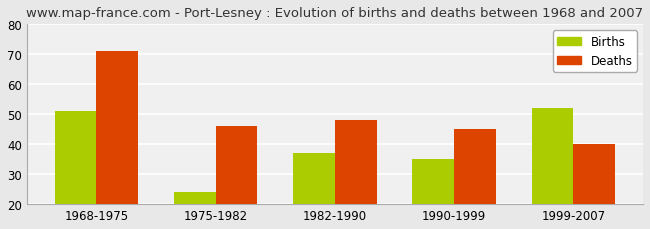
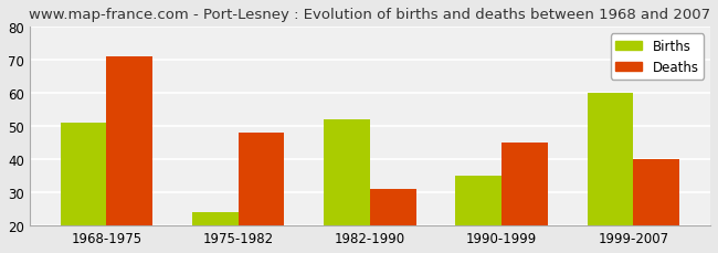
Deaths/1975-1982: 46 -> 48
Births/1982-1990: 37 -> 52
Deaths/1982-1990: 48 -> 31
Births/1999-2007: 52 -> 60
